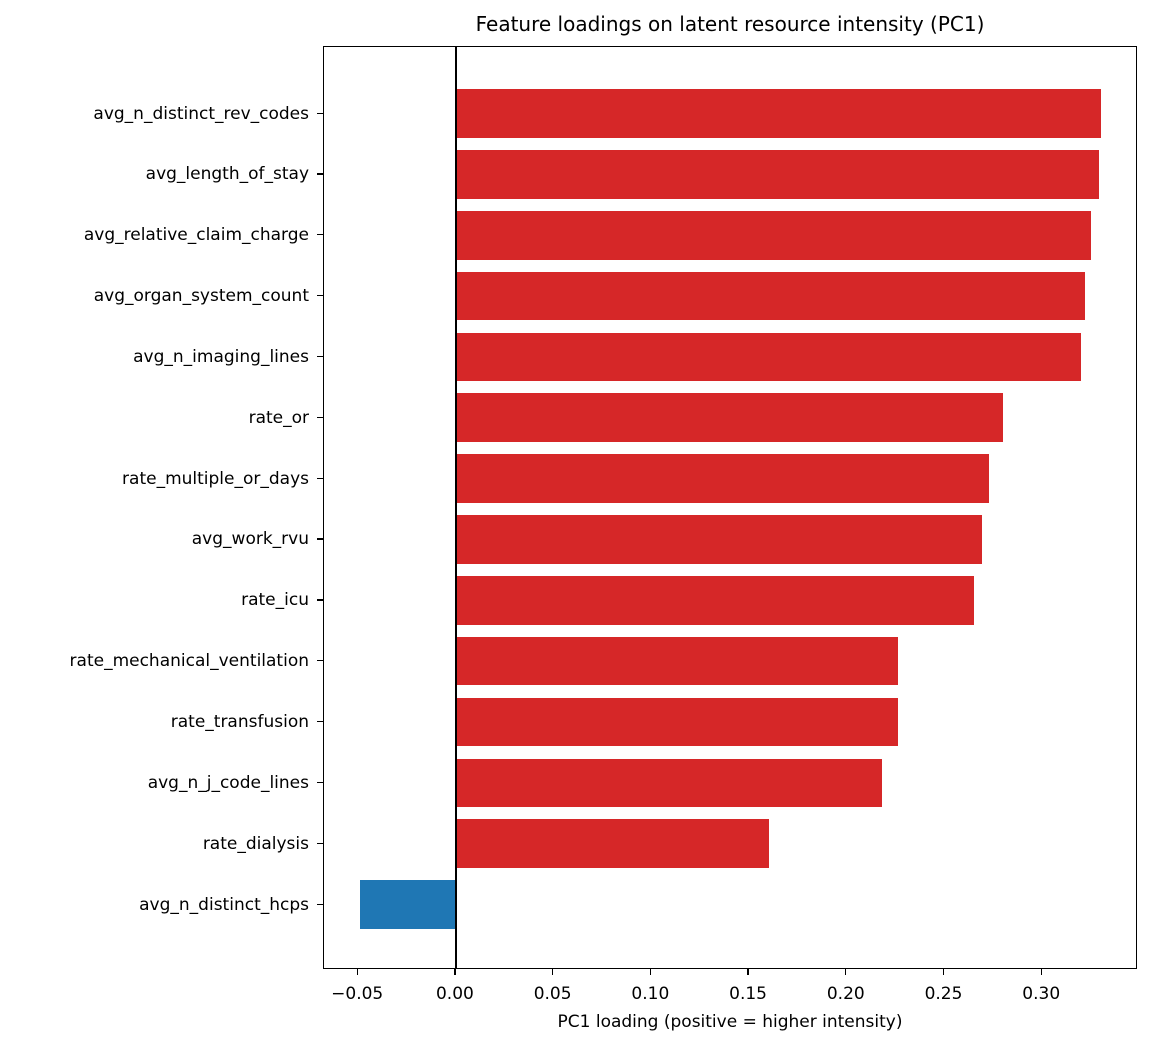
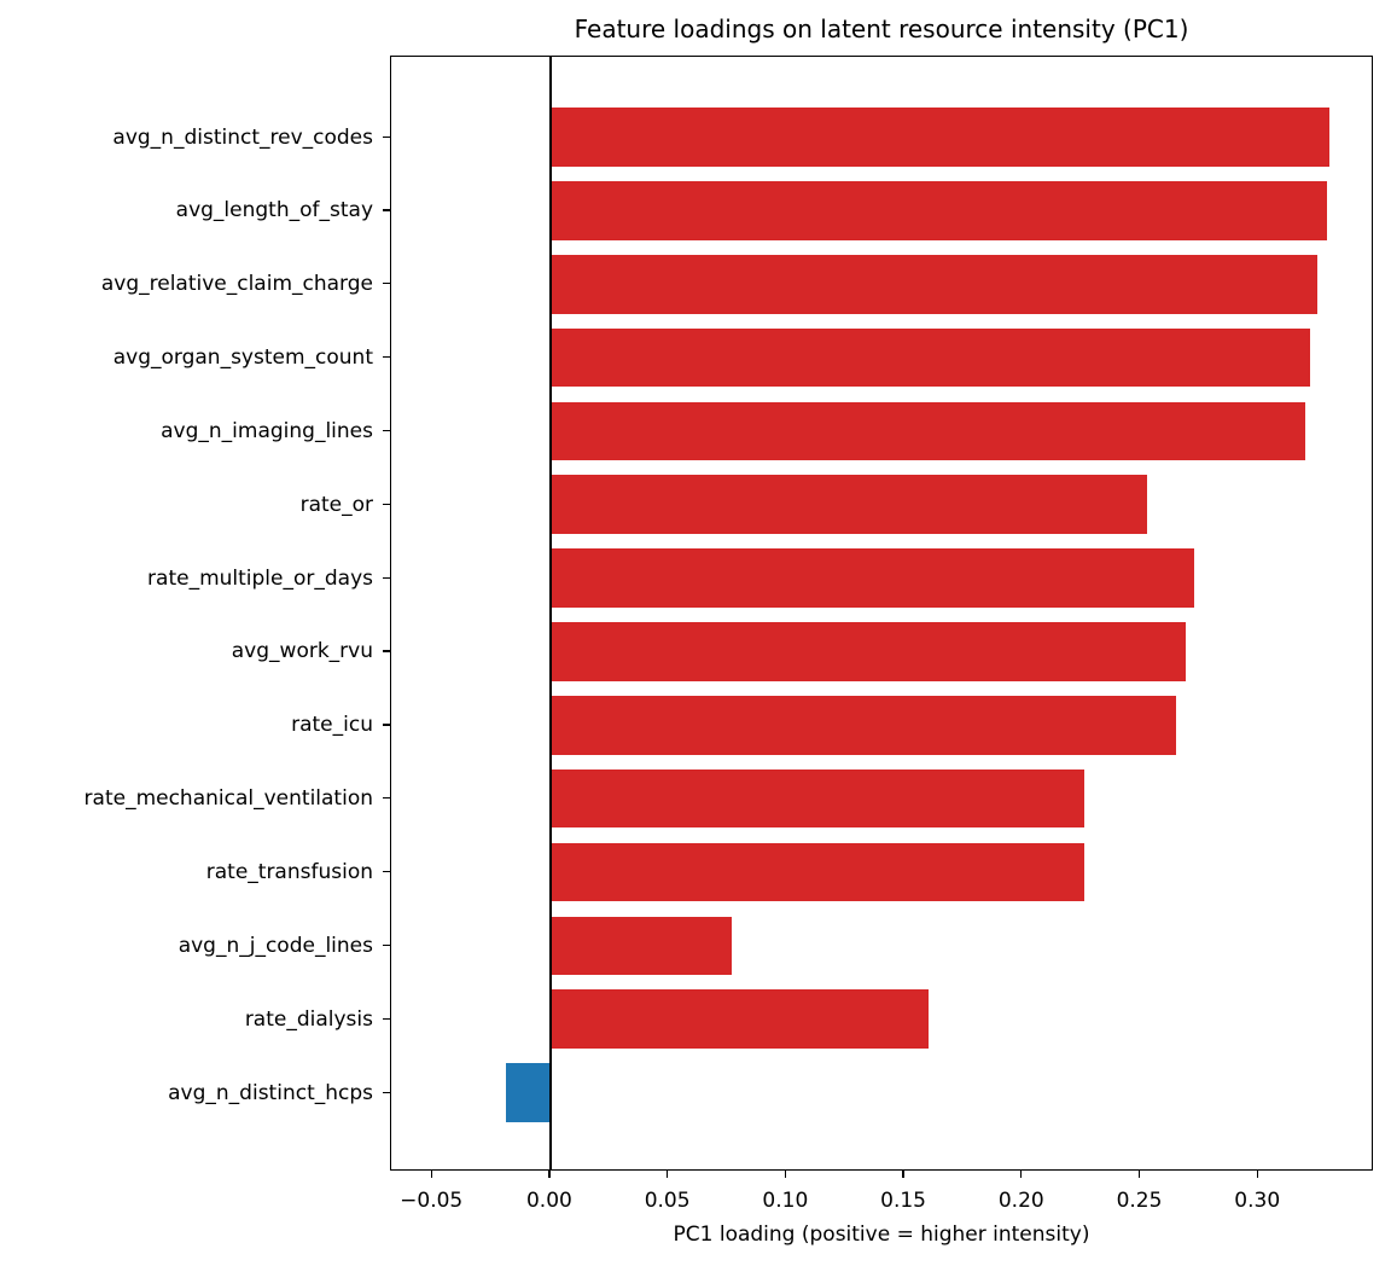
rate_or: 0.280 -> 0.253
avg_n_j_code_lines: 0.218 -> 0.077
avg_n_distinct_hcps: -0.049 -> -0.019
